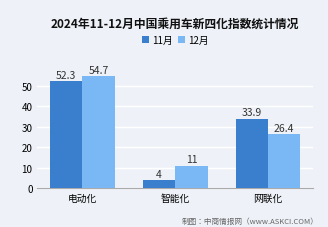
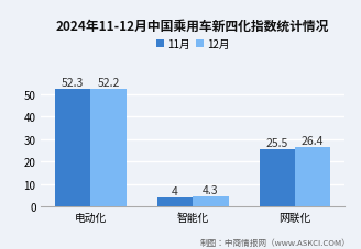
12月/电动化: 54.7 -> 52.2
12月/智能化: 11 -> 4.3
11月/网联化: 33.9 -> 25.5
